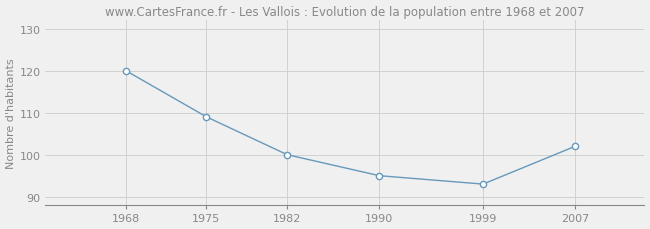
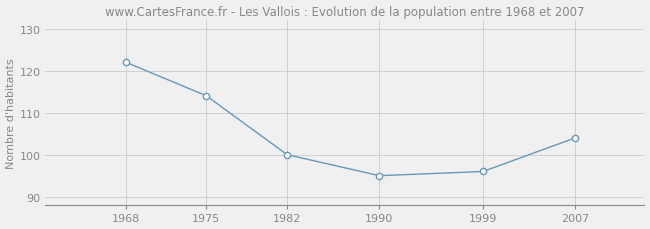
1968: 120 -> 122
1975: 109 -> 114
1999: 93 -> 96
2007: 102 -> 104
